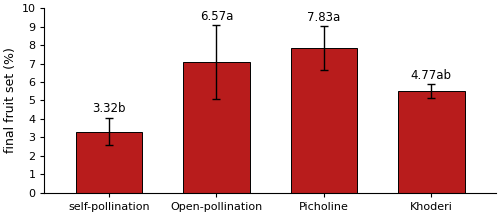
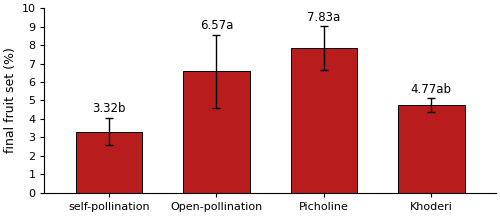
Open-pollination: 7.1 -> 6.6
Khoderi: 5.5 -> 4.8
